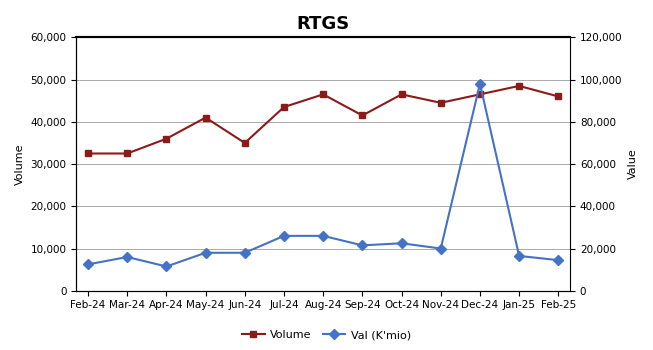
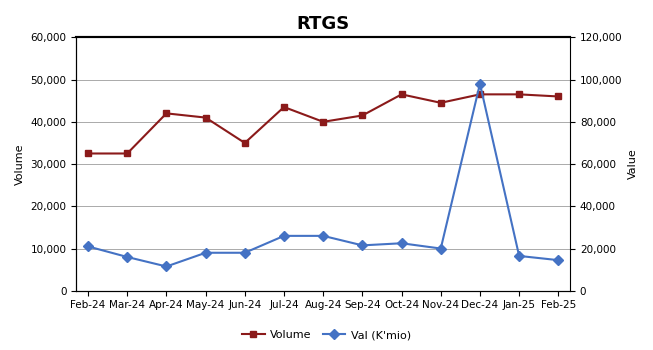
Val (K'mio)/Feb-24: 12,500 -> 21,000
Volume/Apr-24: 36,000 -> 42,000
Volume/Aug-24: 46,500 -> 40,000
Volume/Jan-25: 48,500 -> 46,500
